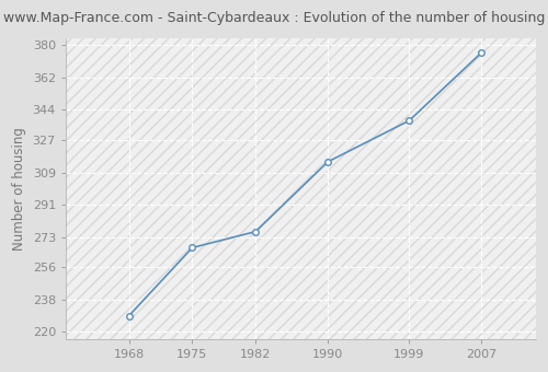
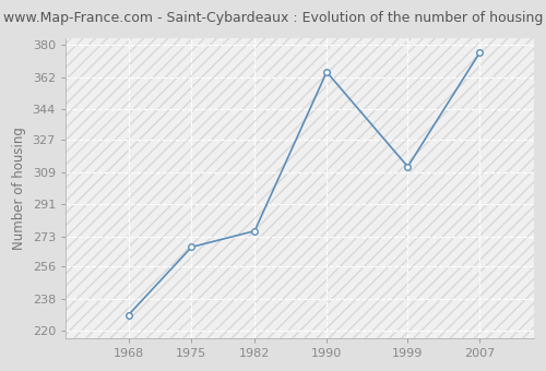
1990: 315 -> 365
1999: 338 -> 312
